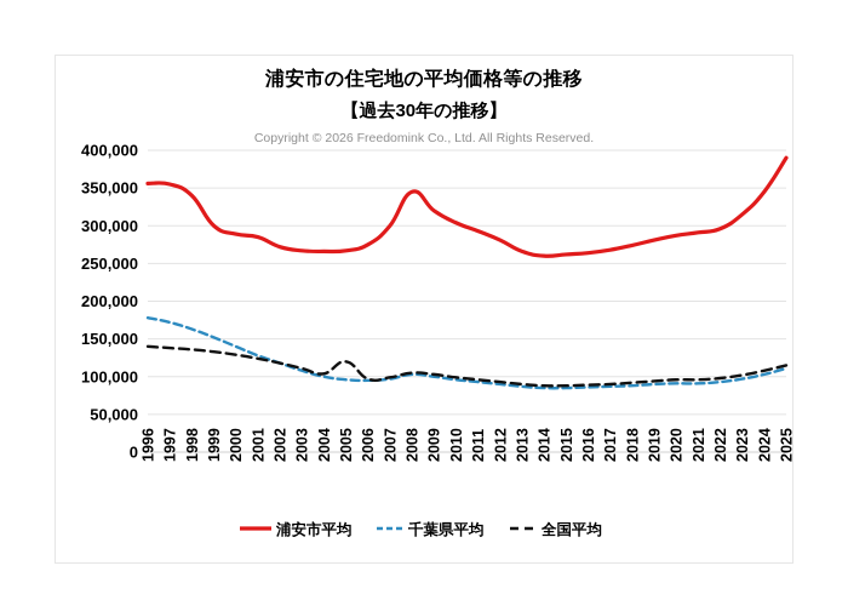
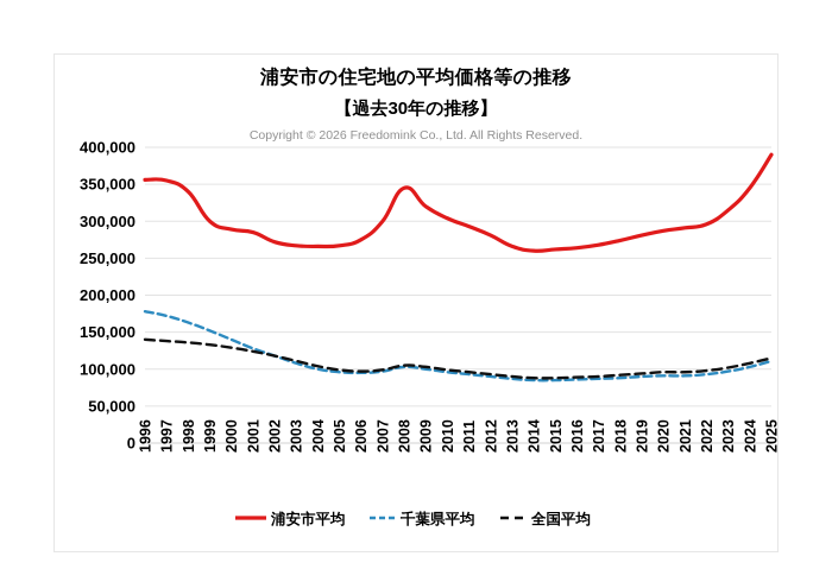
全国平均/2005: 120000 -> 100000
